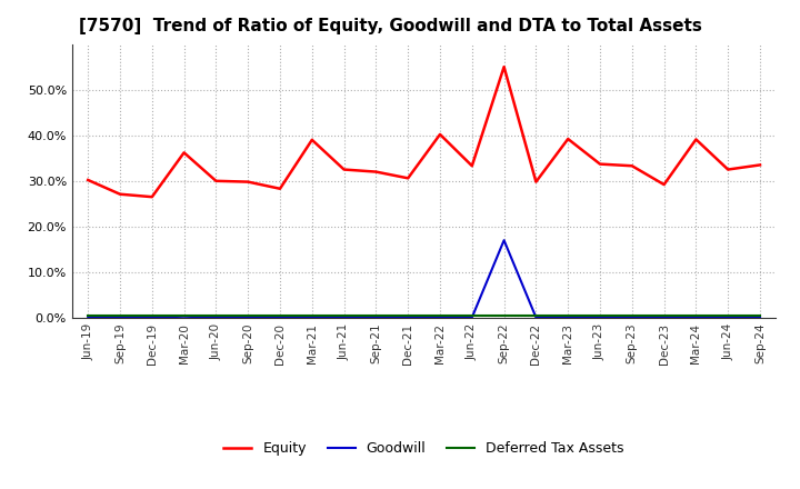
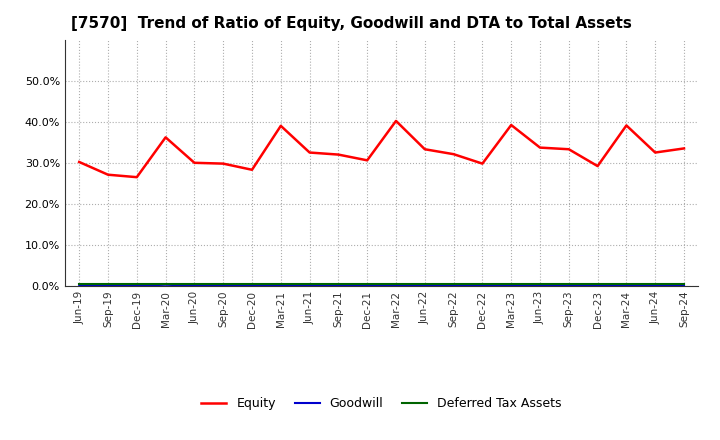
Equity/Sep-22: 55.0% -> 32.1%
Goodwill/Sep-22: 17.0% -> 0.1%
